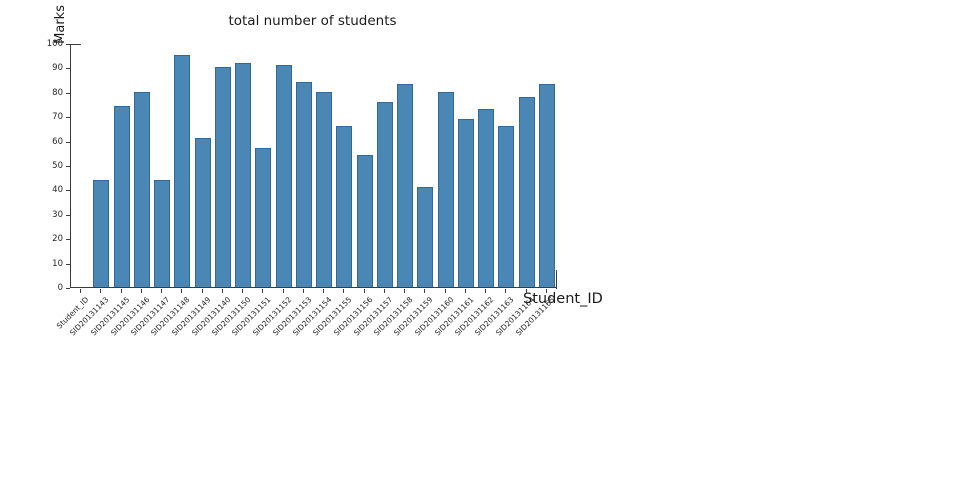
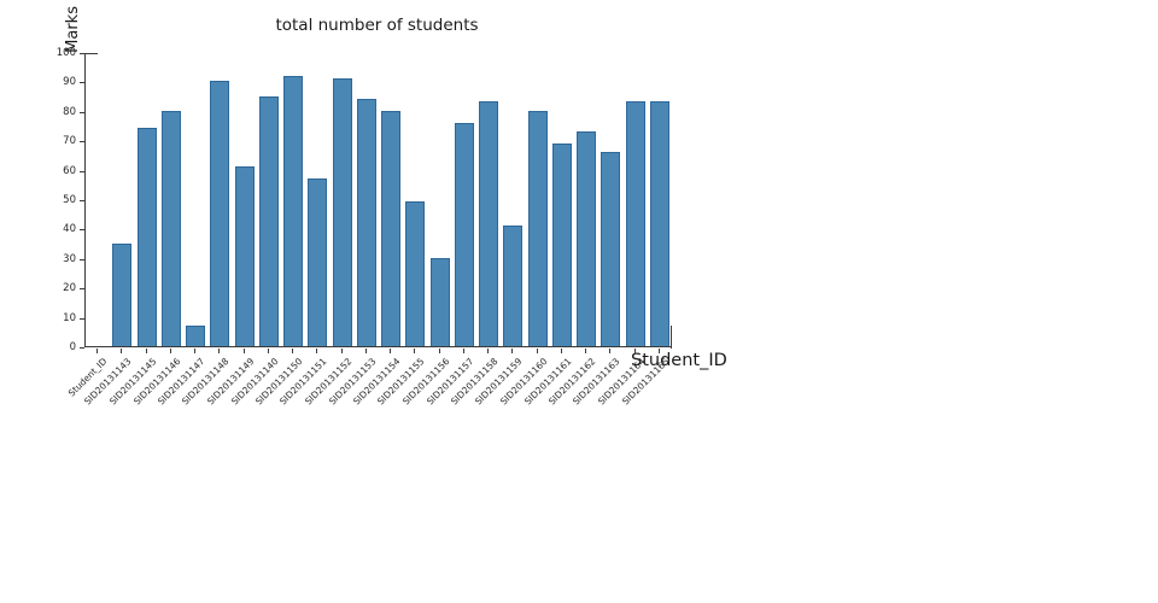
SID20131143: 44 -> 35
SID20131147: 44 -> 7
SID20131148: 95 -> 90
SID20131140: 90 -> 85
SID20131155: 66 -> 49
SID20131156: 54 -> 30
SID20131164: 78 -> 83
